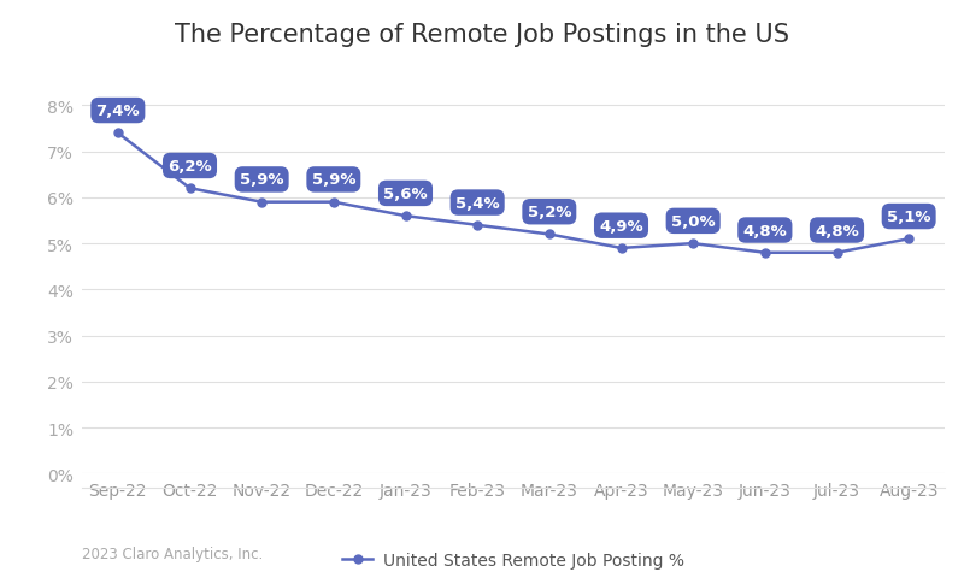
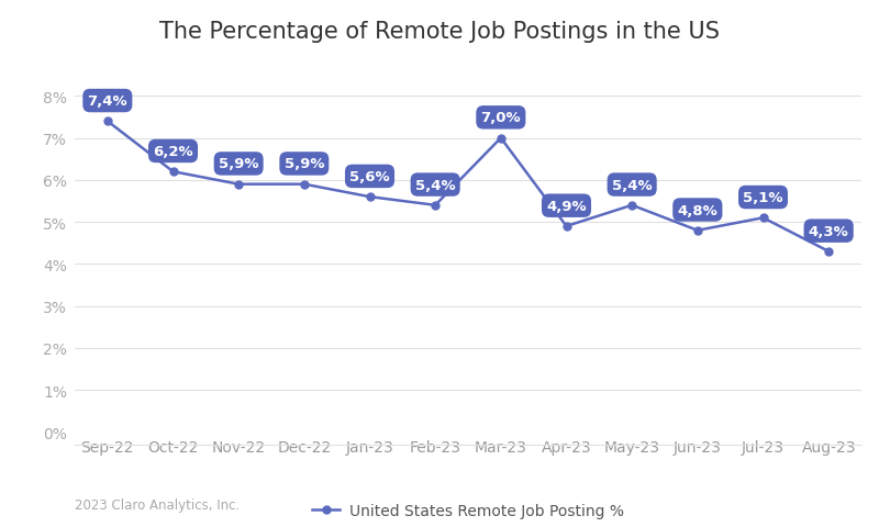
Mar-23: 5,2% -> 7,0%
May-23: 5,0% -> 5,4%
Jul-23: 4,8% -> 5,1%
Aug-23: 5,1% -> 4,3%
